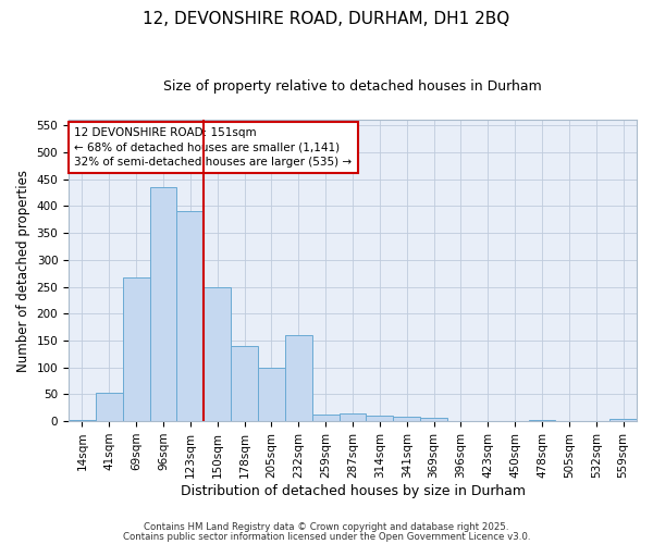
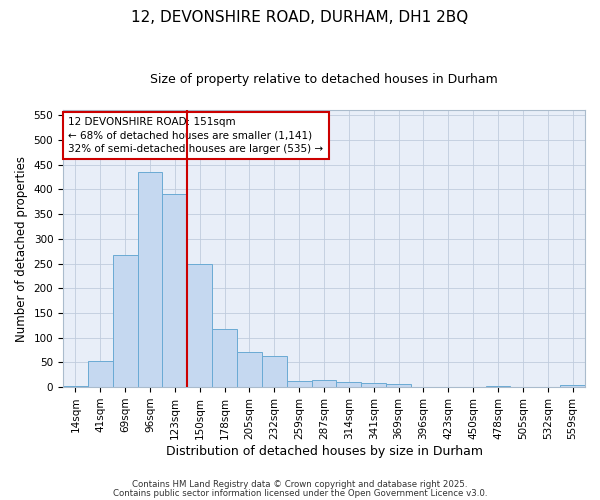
178sqm: 140 -> 118
205sqm: 100 -> 70
232sqm: 160 -> 62
